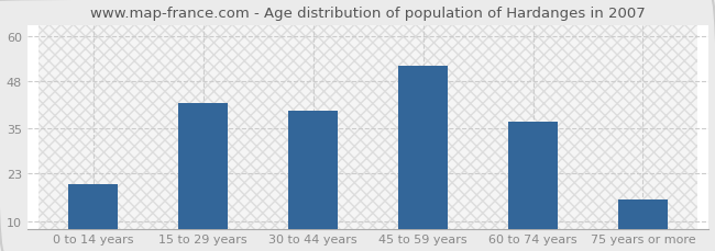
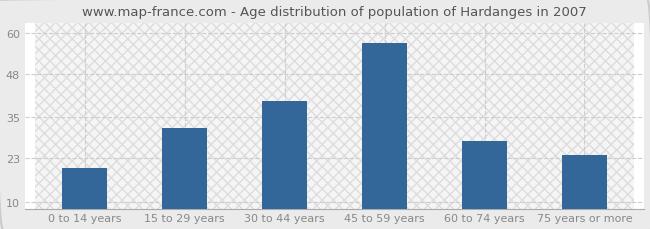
15 to 29 years: 42 -> 32
45 to 59 years: 52 -> 57
60 to 74 years: 37 -> 28
75 years or more: 16 -> 24
